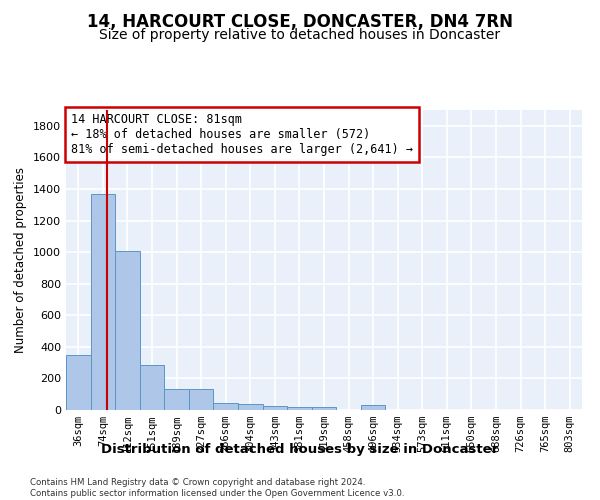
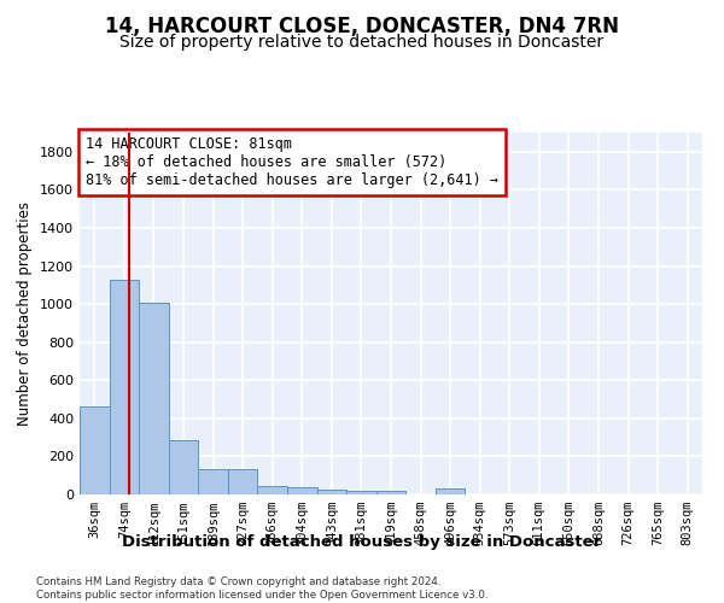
36sqm: 350 -> 460
74sqm: 1370 -> 1130
